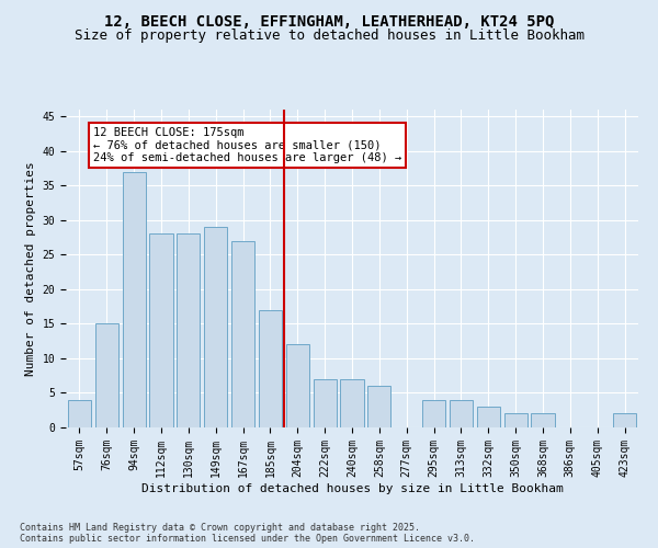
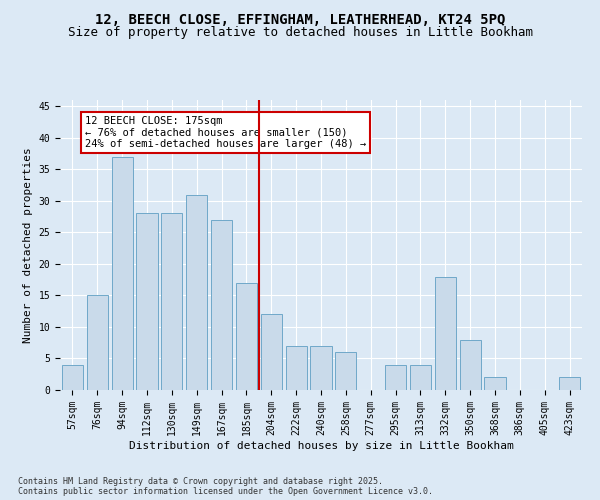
149sqm: 29 -> 31
332sqm: 3 -> 18
350sqm: 2 -> 8
